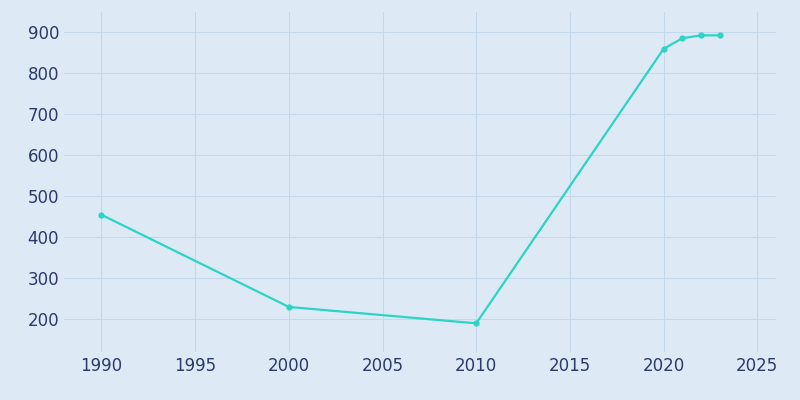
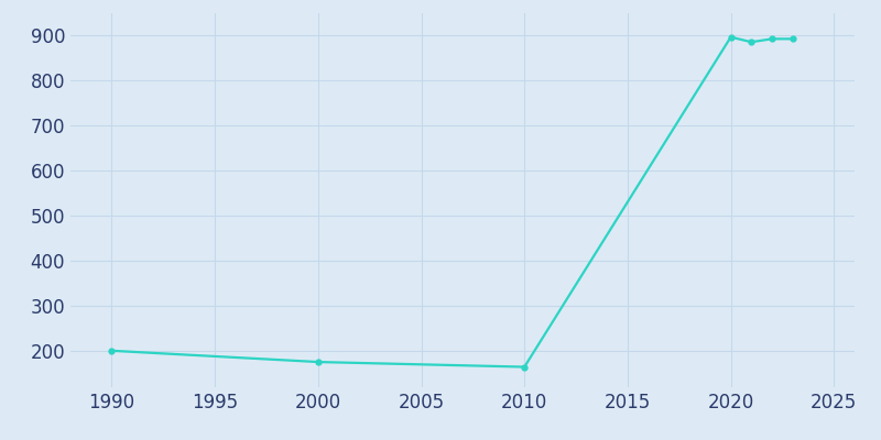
1990: 455 -> 201
2000: 230 -> 176
2010: 190 -> 165
2020: 860 -> 897
